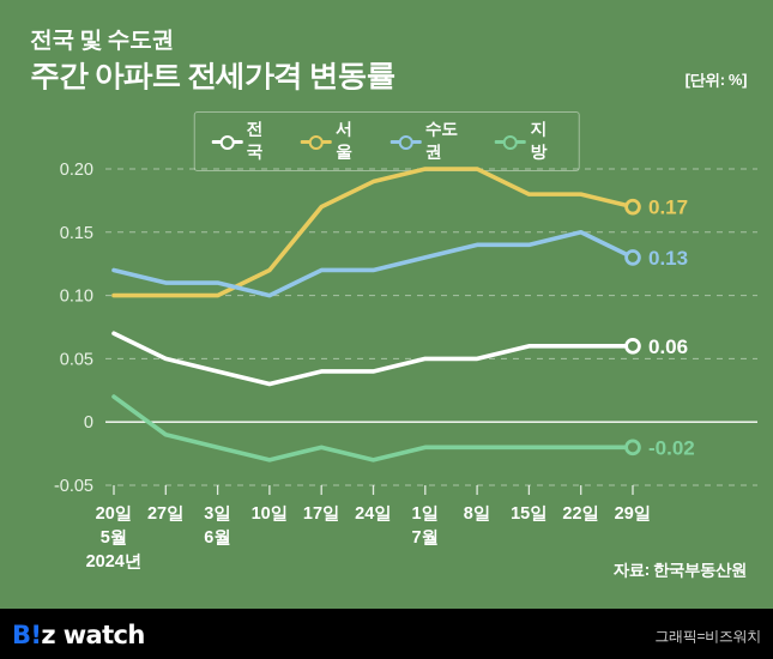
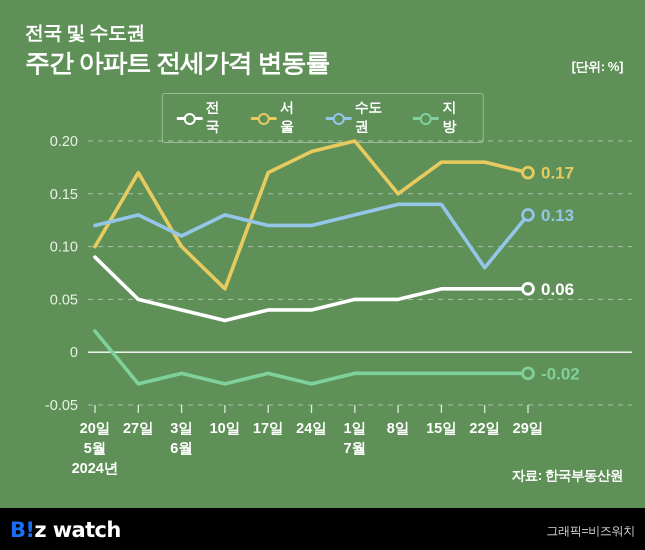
전국/20일: 0.07 -> 0.09
서울/27일: 0.10 -> 0.17
수도권/27일: 0.11 -> 0.13
지방/27일: -0.01 -> -0.03
서울/10일: 0.12 -> 0.06
수도권/10일: 0.10 -> 0.13
서울/8일: 0.20 -> 0.15
수도권/22일: 0.15 -> 0.08
